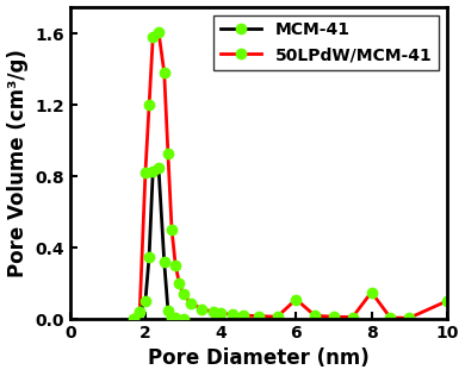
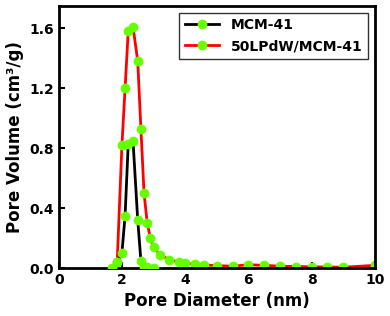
50LPdW/MCM-41/6: 0.11 -> 0.02
50LPdW/MCM-41/8: 0.15 -> 0.01
50LPdW/MCM-41/10: 0.10 -> 0.02
